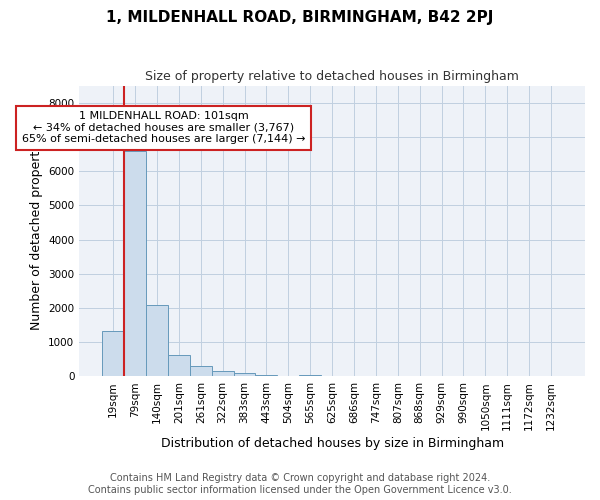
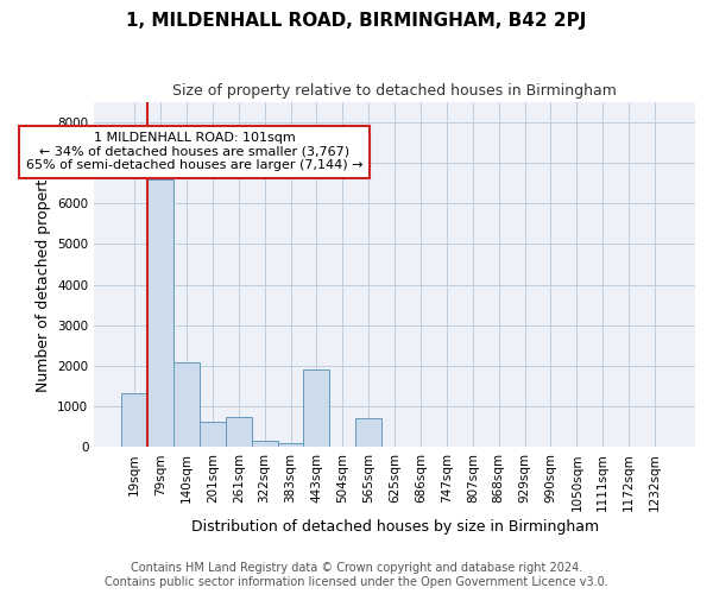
261sqm: 300 -> 750
443sqm: 50 -> 1900
565sqm: 50 -> 700
